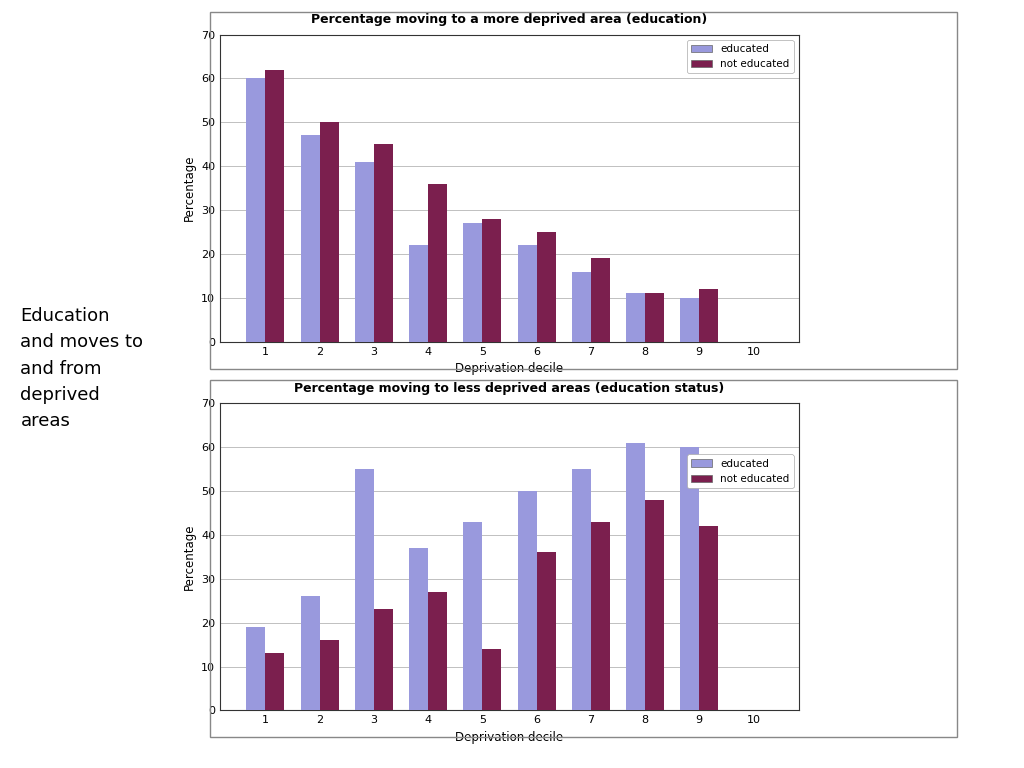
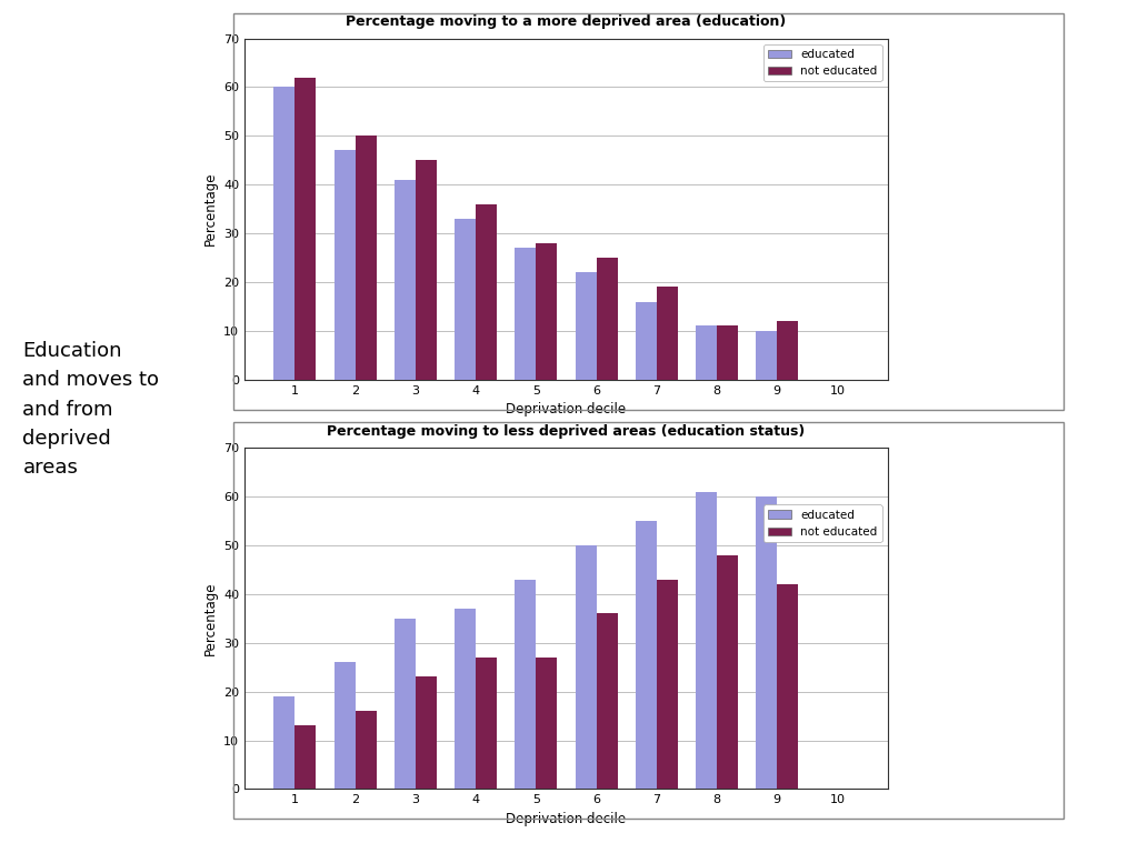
Percentage moving to a more deprived area (education)/educated/4: 22 -> 33
Percentage moving to less deprived areas (education status)/educated/3: 55 -> 35
Percentage moving to less deprived areas (education status)/not educated/5: 14 -> 27
